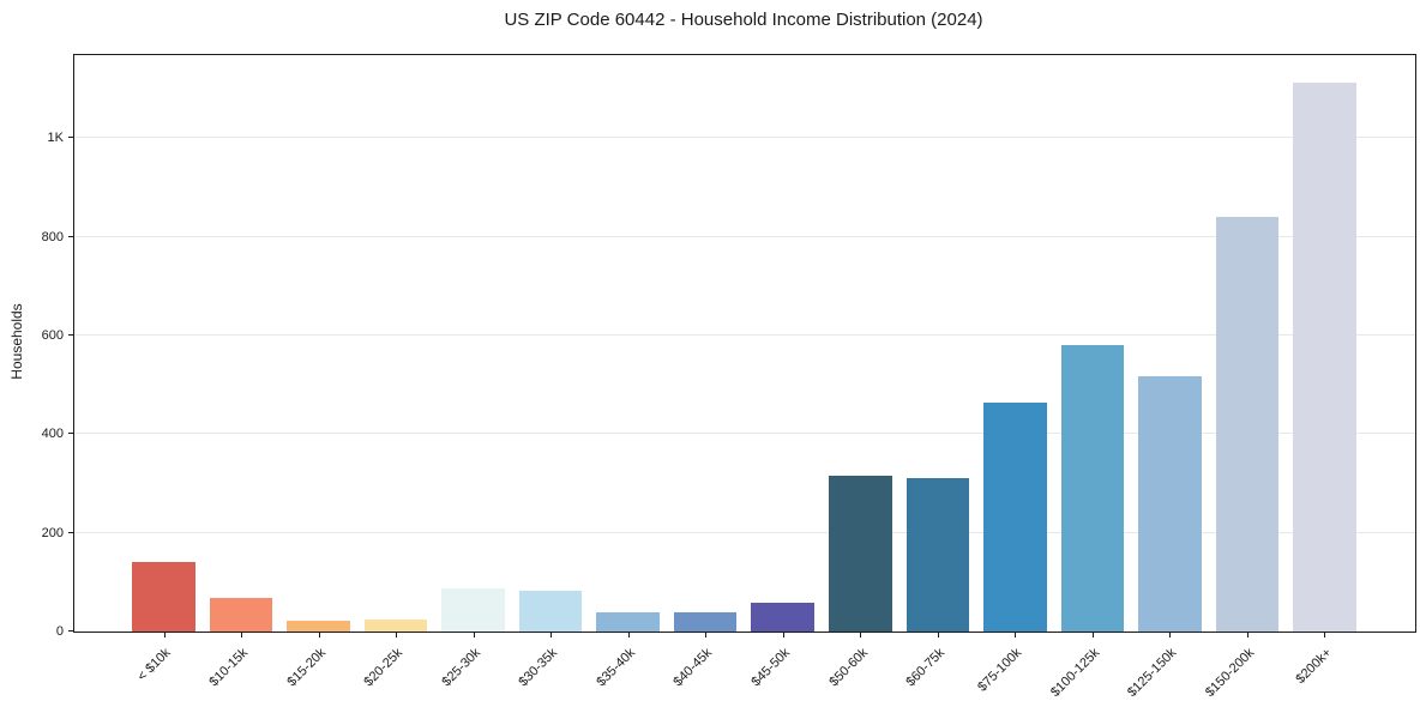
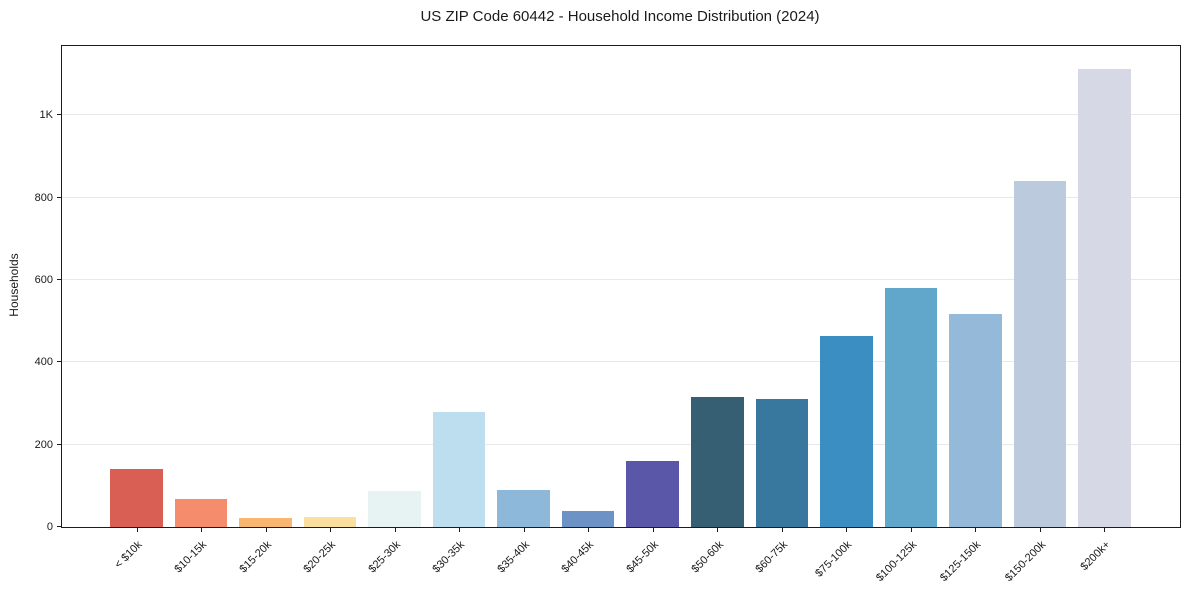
$30-35k: 80 -> 280
$35-40k: 40 -> 90
$45-50k: 60 -> 160
